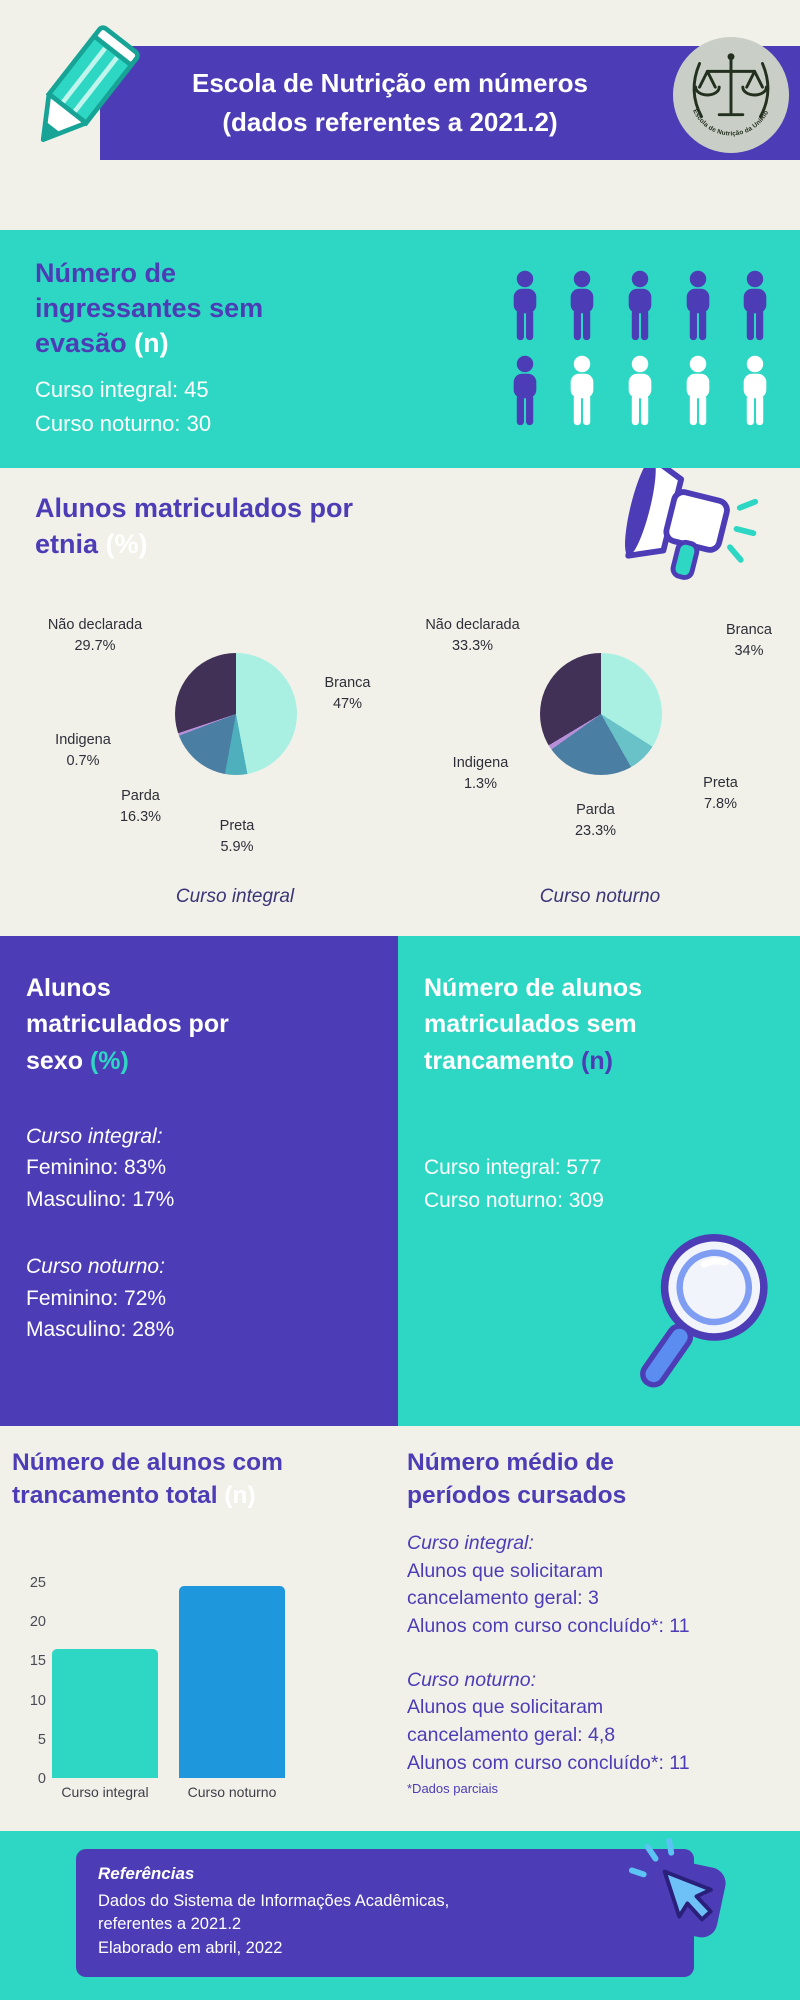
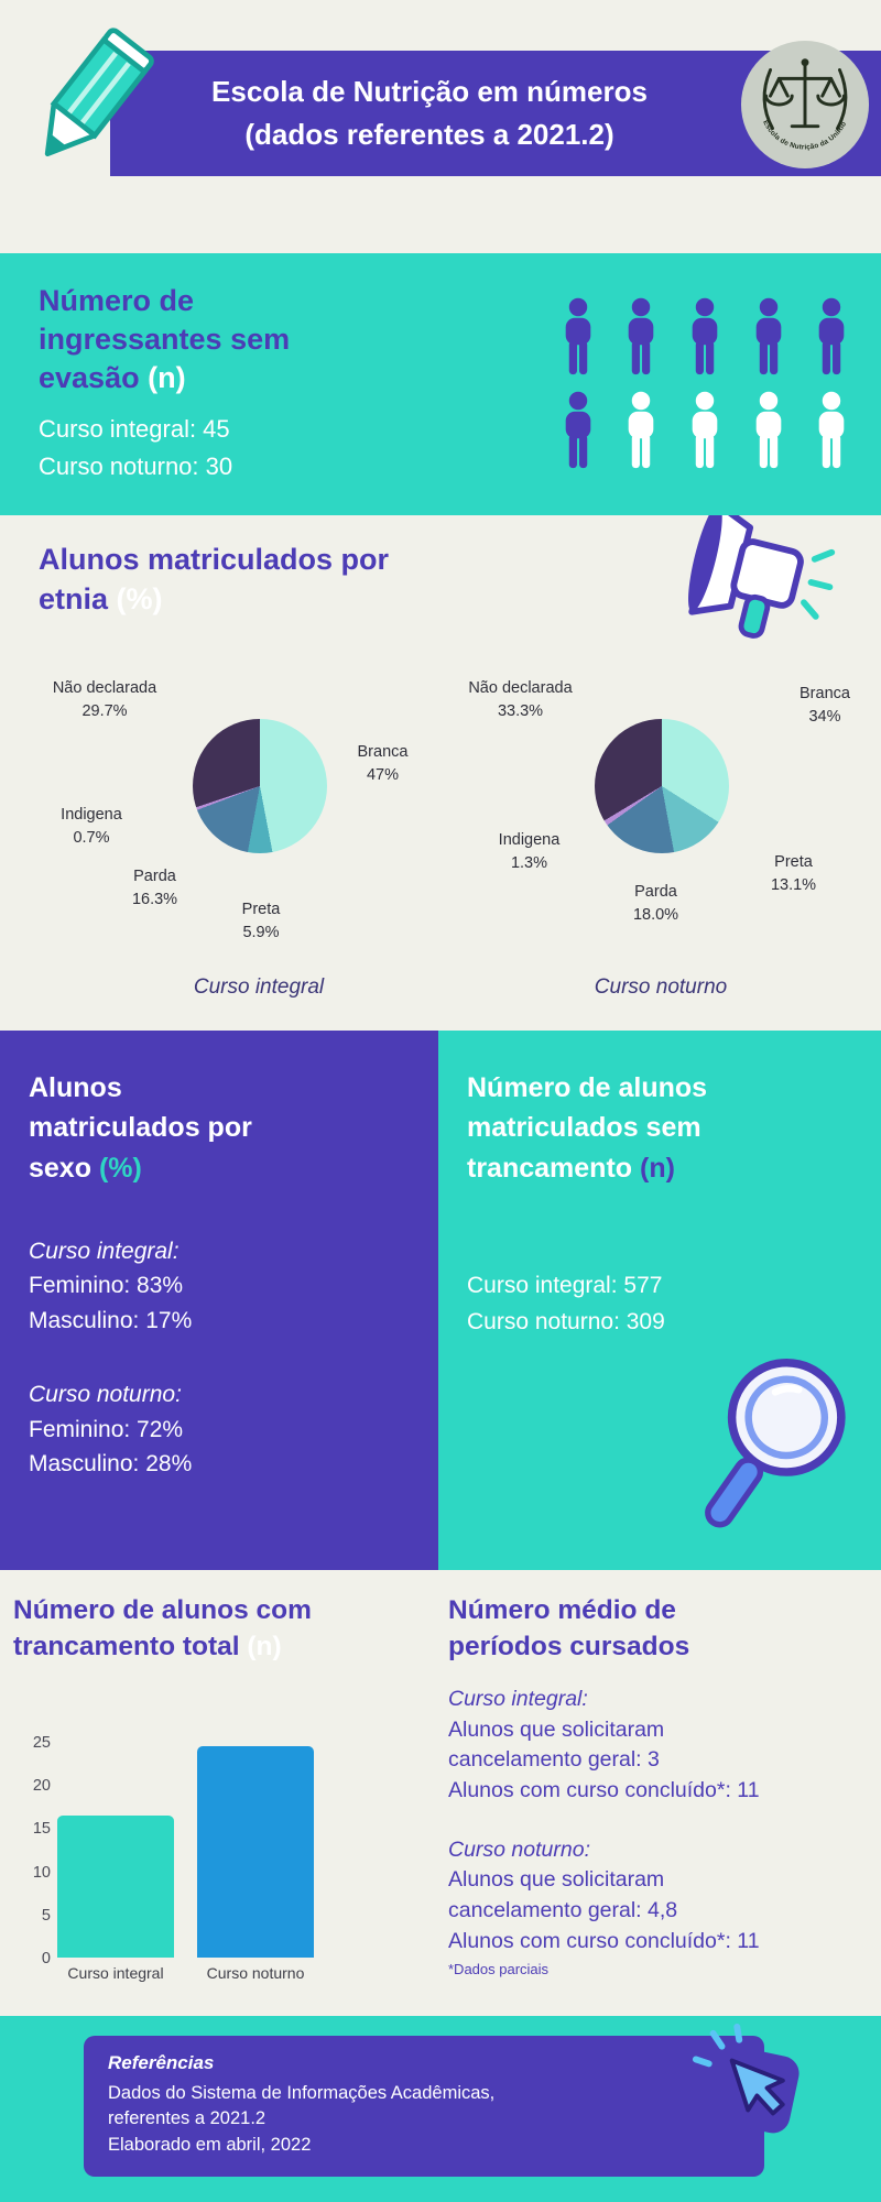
Curso noturno/Preta: 7.8% -> 13.1%
Curso noturno/Parda: 23.3% -> 18.0%
